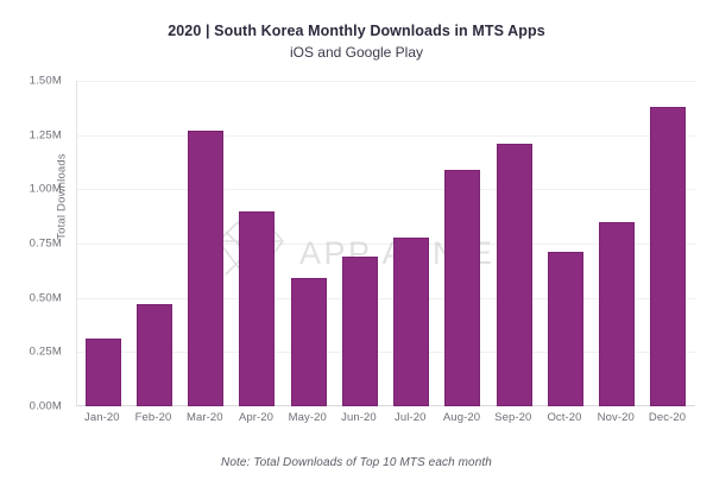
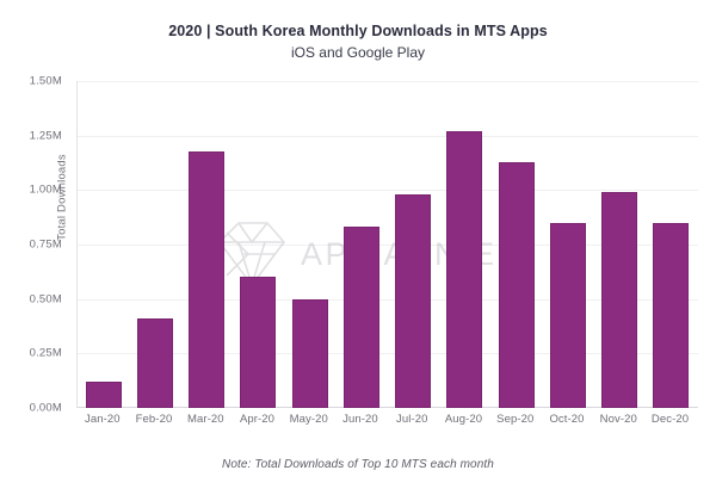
Jan-20: 0.31M -> 0.12M
Feb-20: 0.47M -> 0.41M
Mar-20: 1.27M -> 1.18M
Apr-20: 0.90M -> 0.60M
May-20: 0.59M -> 0.50M
Jun-20: 0.69M -> 0.83M
Jul-20: 0.78M -> 0.98M
Aug-20: 1.09M -> 1.27M
Sep-20: 1.21M -> 1.13M
Oct-20: 0.71M -> 0.85M
Nov-20: 0.85M -> 0.99M
Dec-20: 1.38M -> 0.85M
